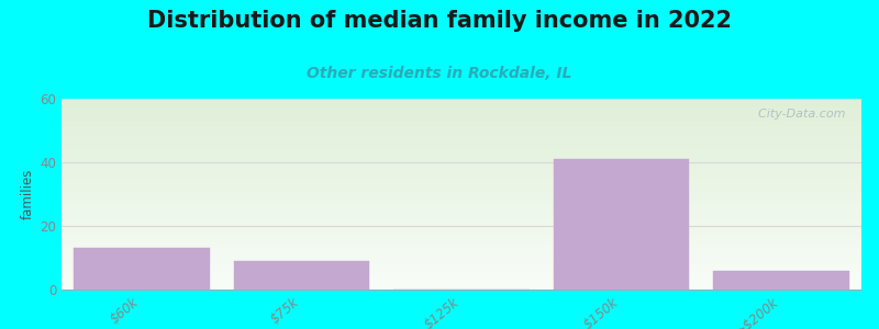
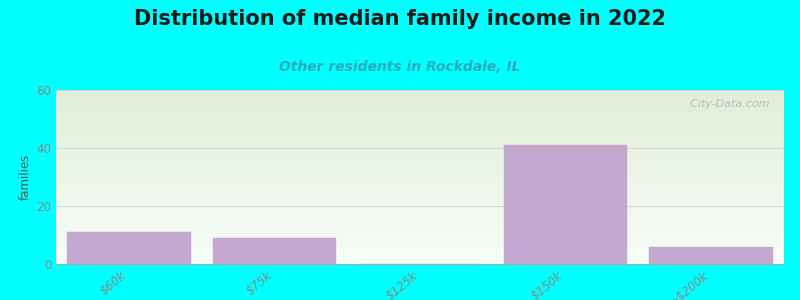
$60k: 13 -> 11
